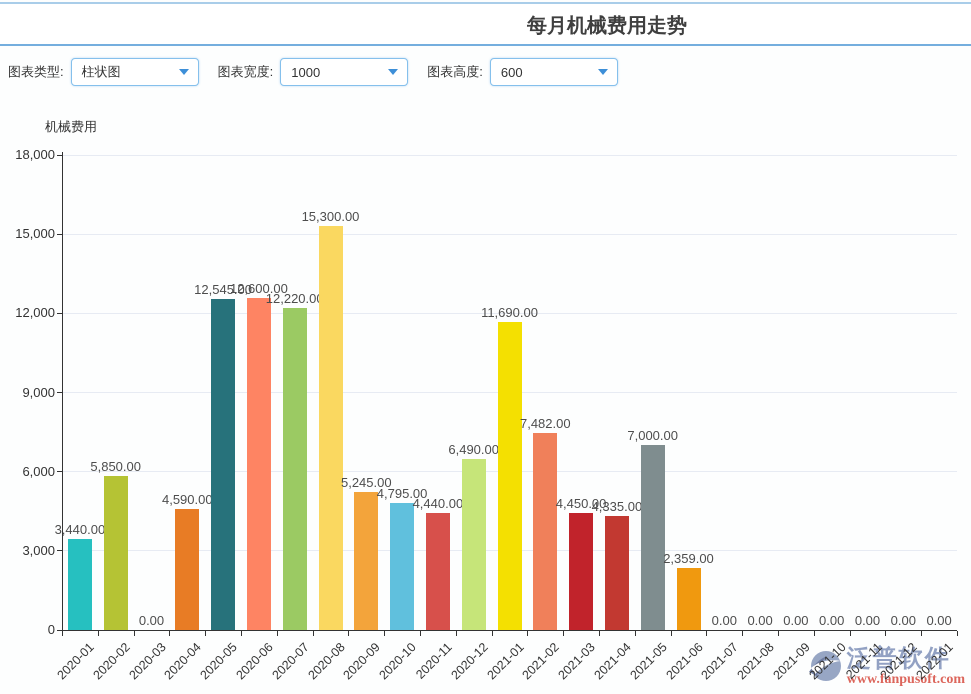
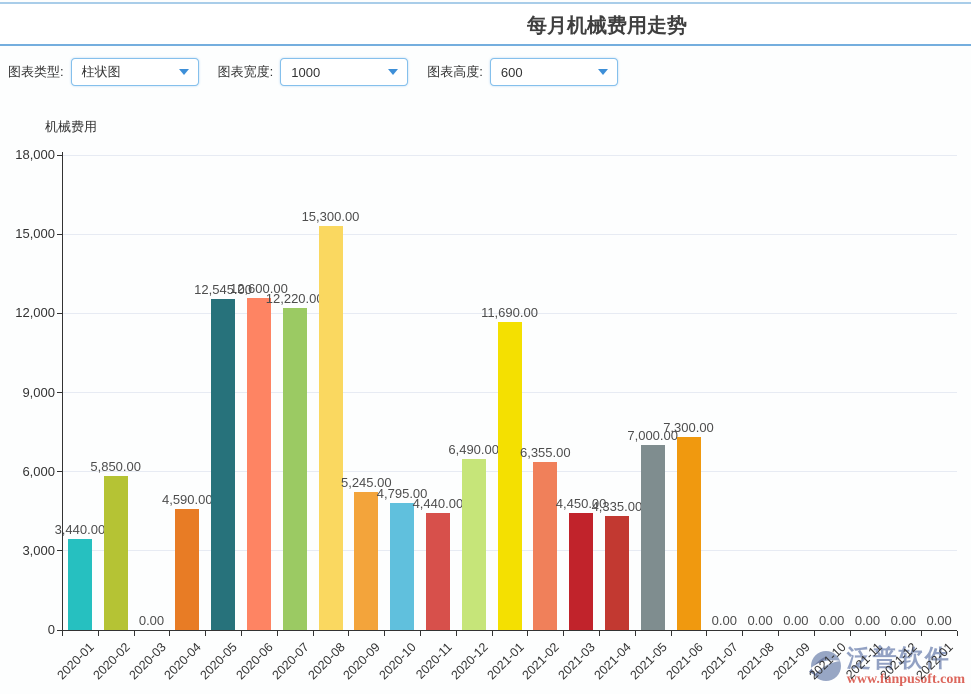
2021-02: 7,482.00 -> 6,355.00
2021-06: 2,359.00 -> 7,300.00
